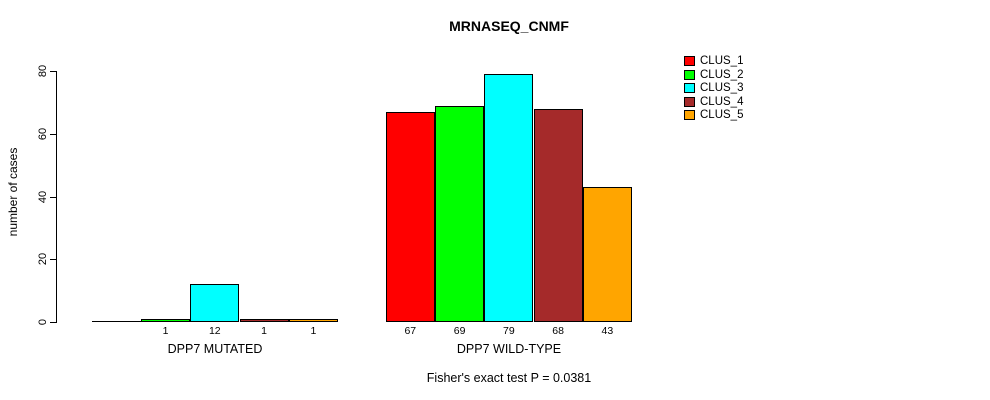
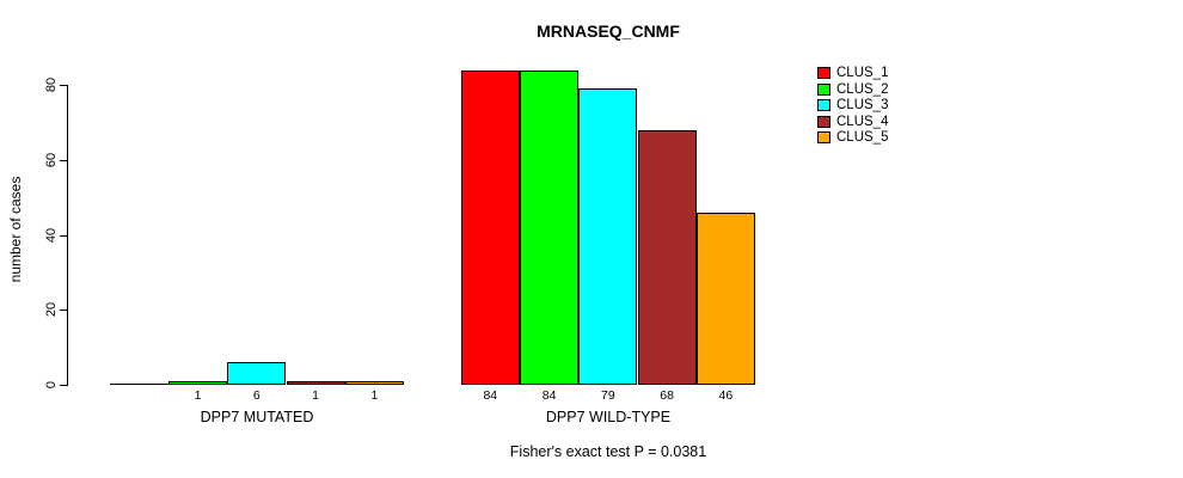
CLUS_3/DPP7 MUTATED: 12 -> 6
CLUS_1/DPP7 WILD-TYPE: 67 -> 84
CLUS_2/DPP7 WILD-TYPE: 69 -> 84
CLUS_5/DPP7 WILD-TYPE: 43 -> 46
